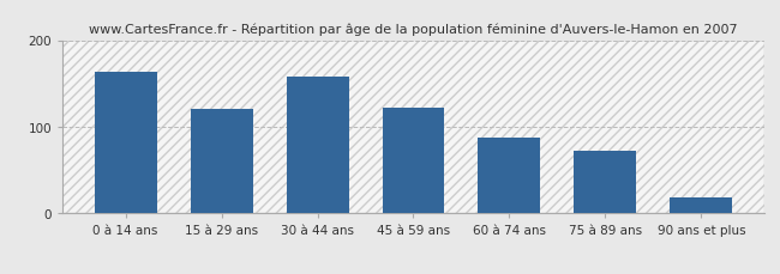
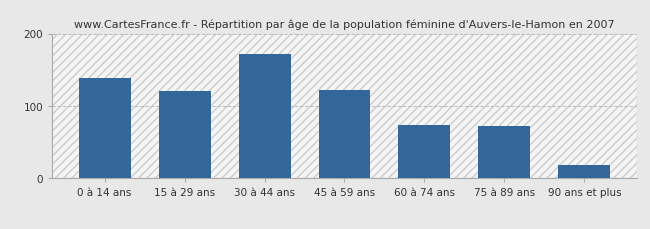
0 à 14 ans: 163 -> 138
30 à 44 ans: 158 -> 172
60 à 74 ans: 88 -> 74
